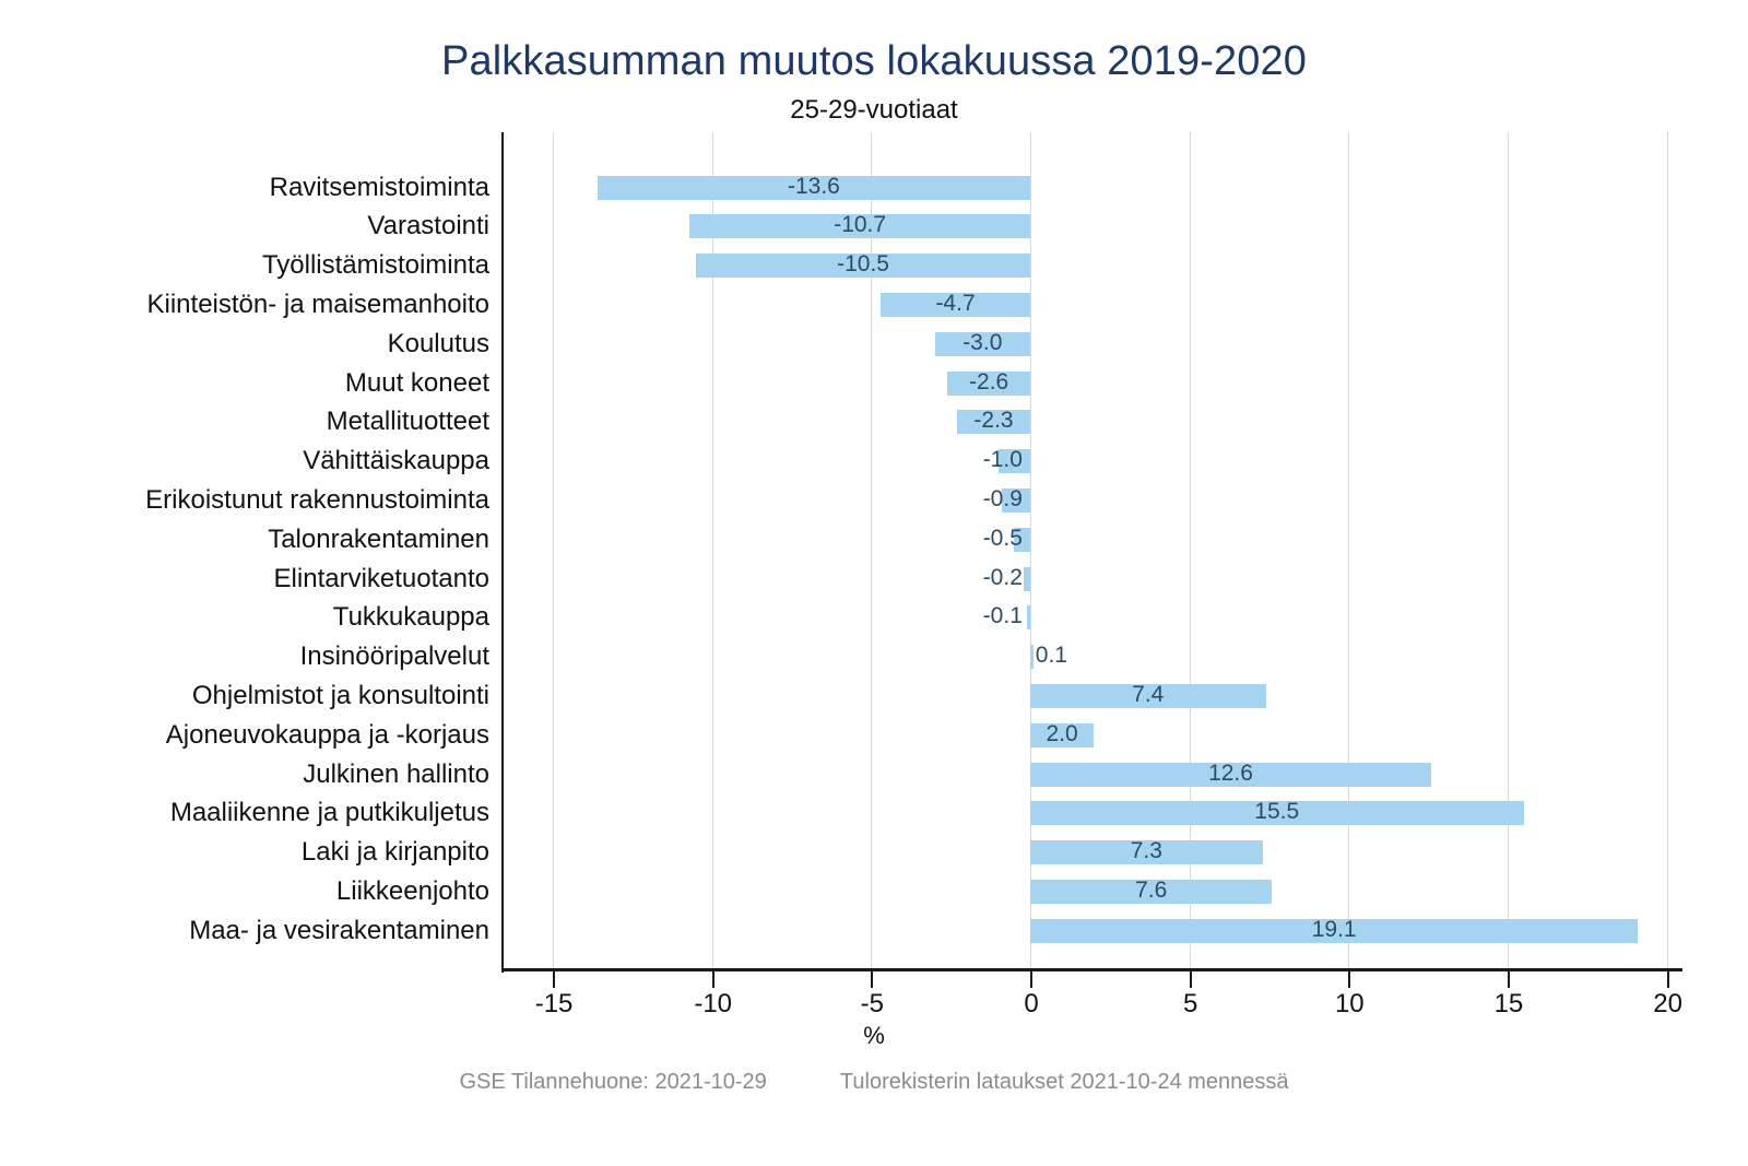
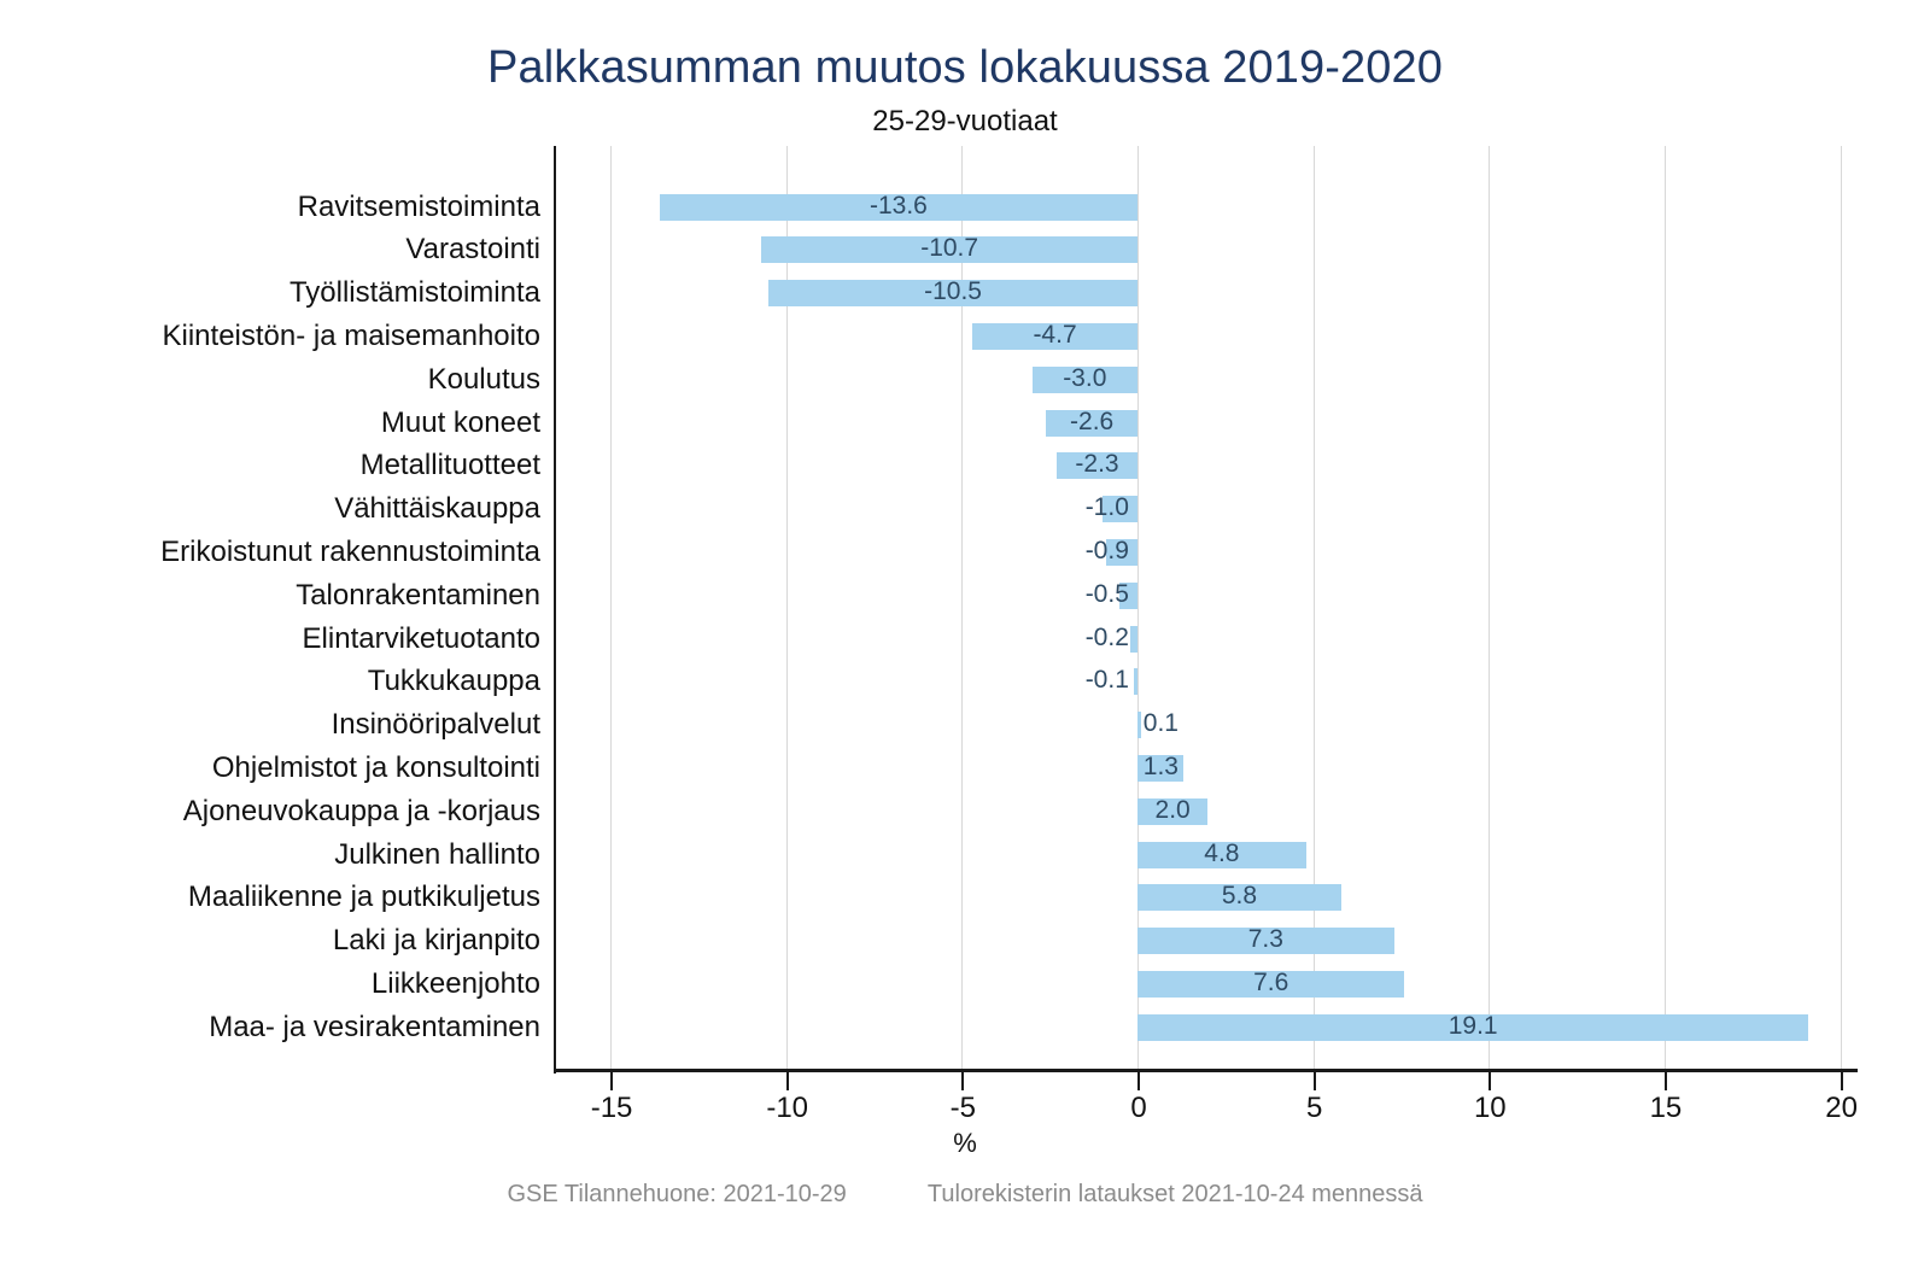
Ohjelmistot ja konsultointi: 7.4 -> 1.3
Julkinen hallinto: 12.6 -> 4.8
Maaliikenne ja putkikuljetus: 15.5 -> 5.8
